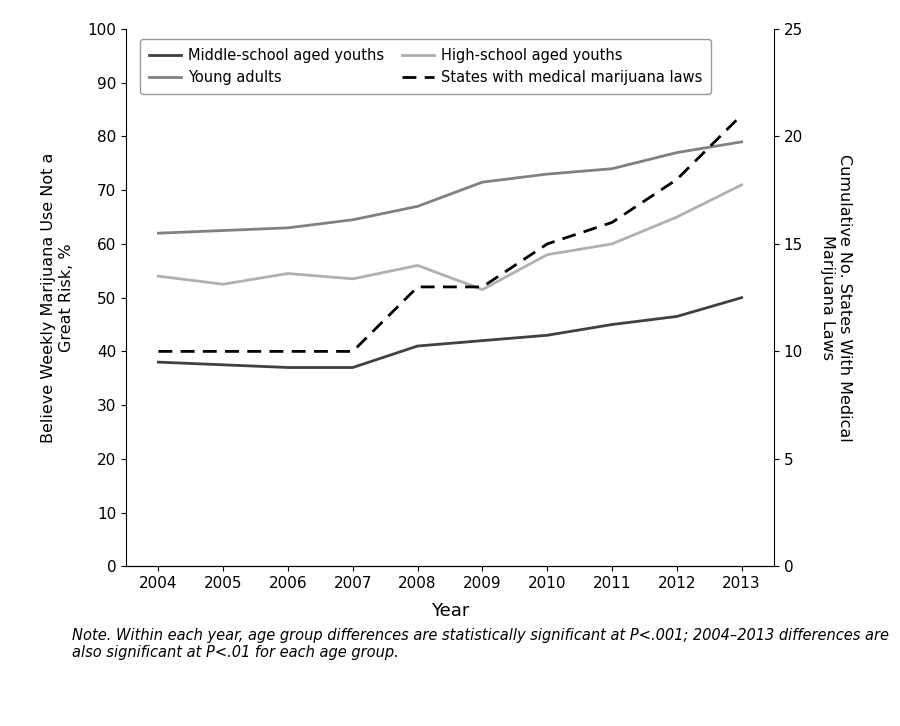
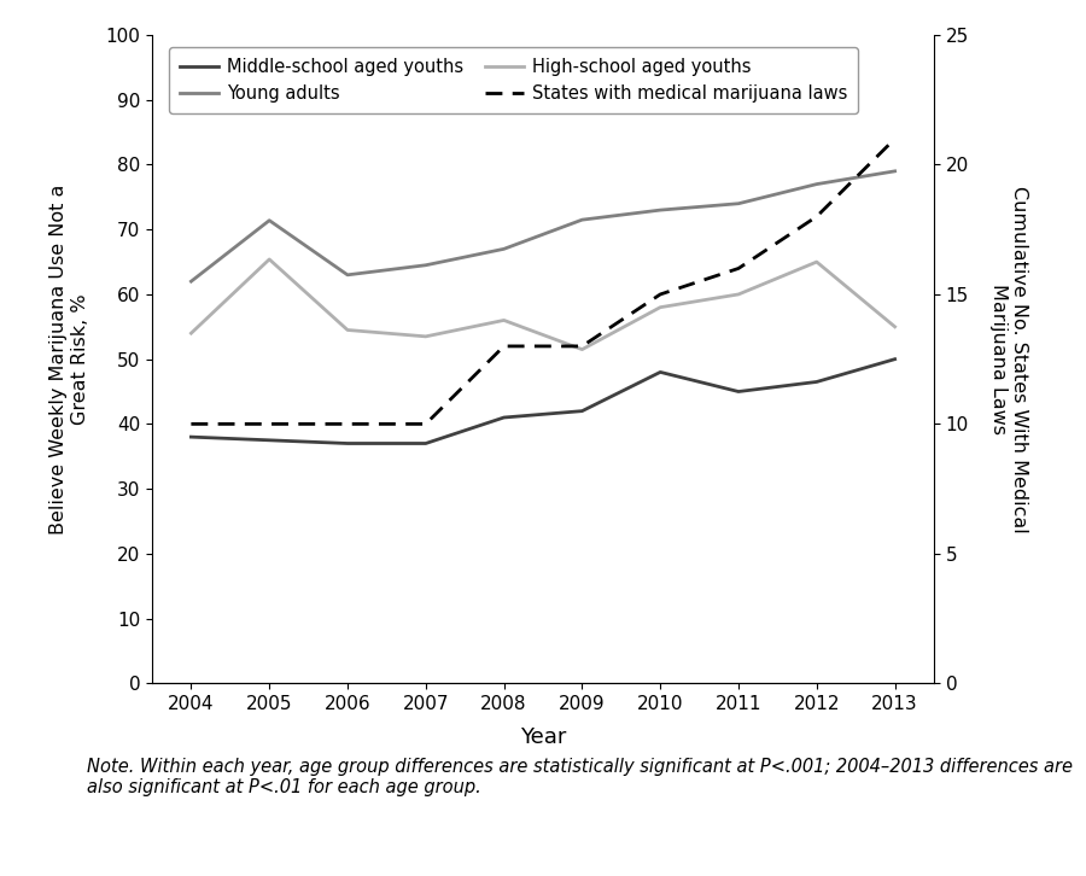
High-school aged youths/2005: 52.5 -> 65.4
Young adults/2005: 62.5 -> 71.4
Middle-school aged youths/2010: 43.0 -> 48.0
High-school aged youths/2013: 71.0 -> 55.0
